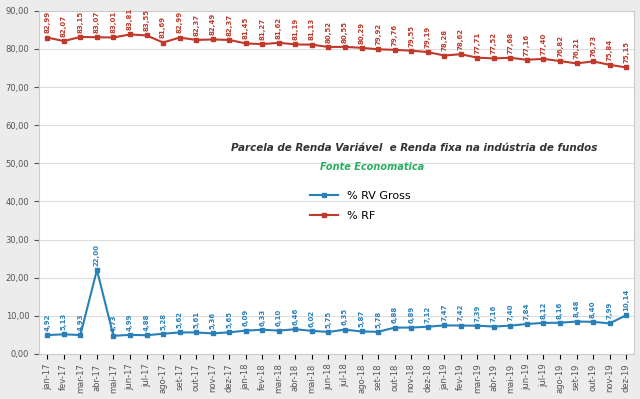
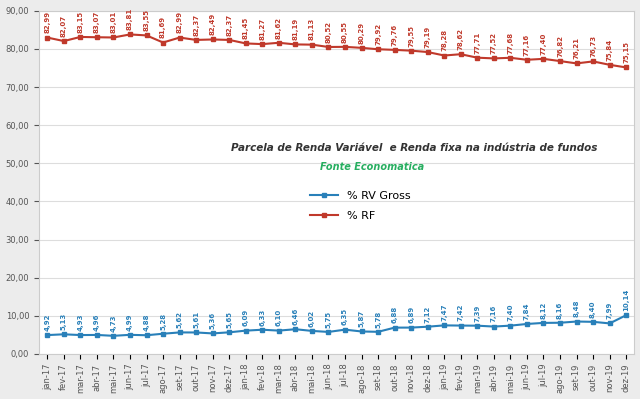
% RV Gross/abr-17: 22,0 -> 5,0
